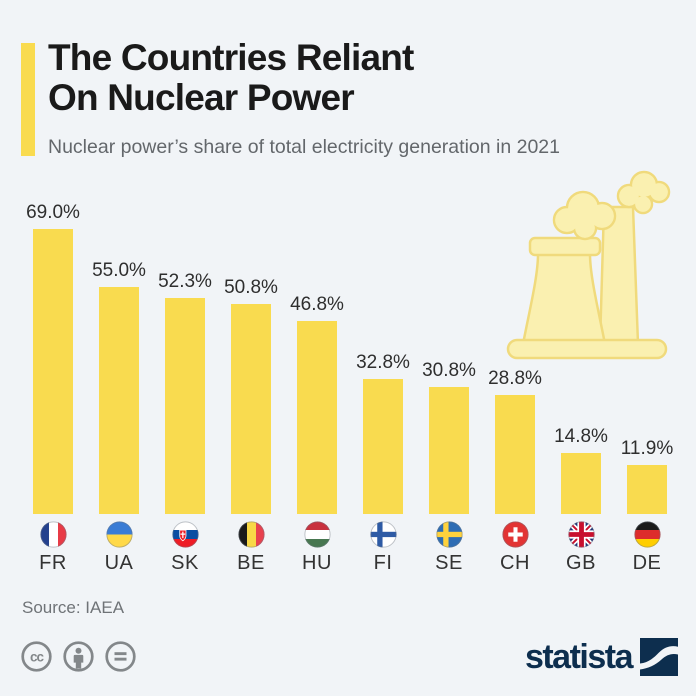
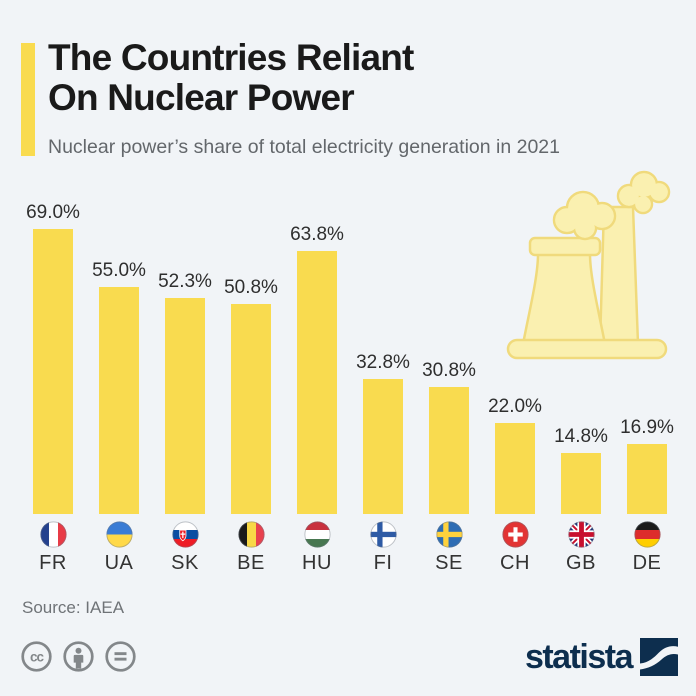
HU: 46.8% -> 63.8%
CH: 28.8% -> 22.0%
DE: 11.9% -> 16.9%
